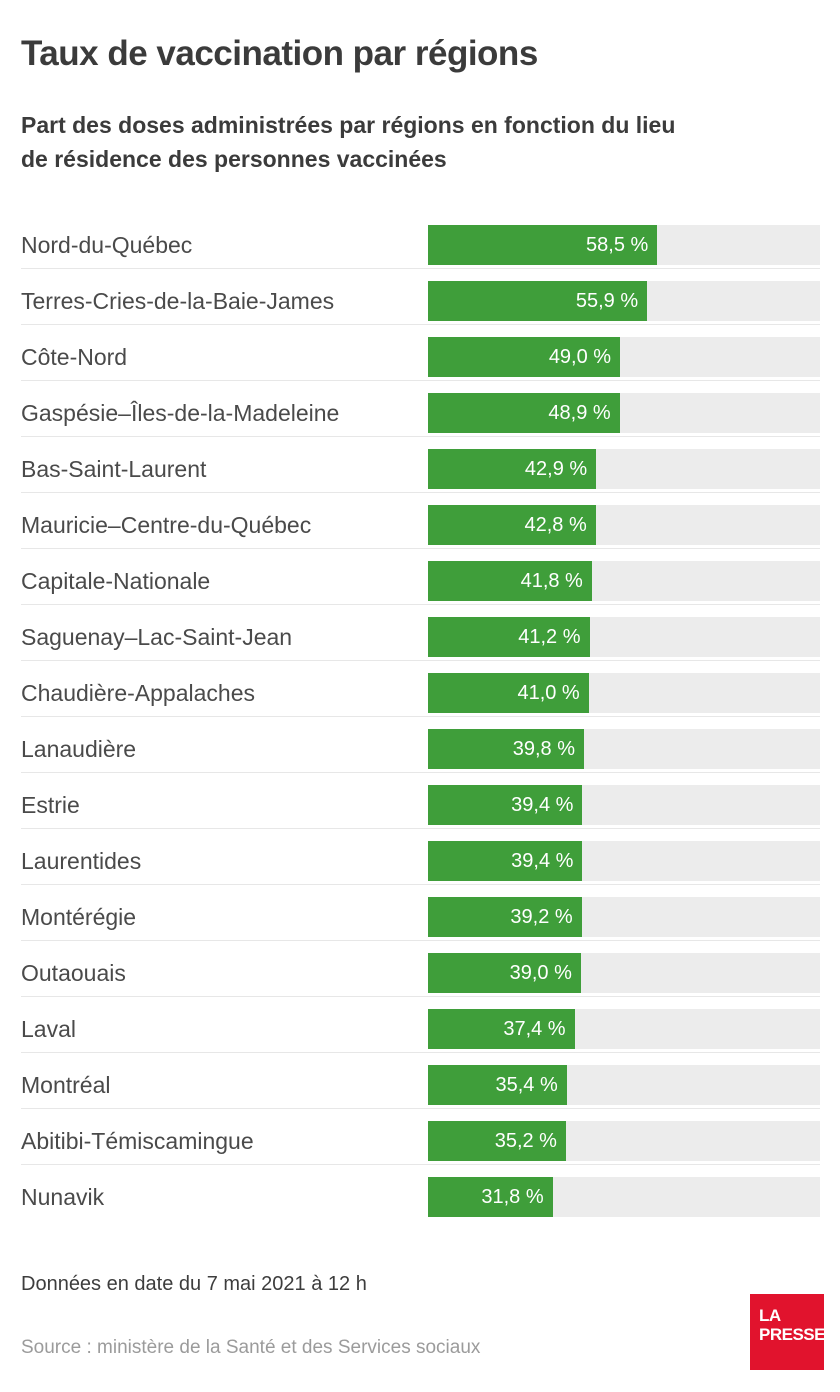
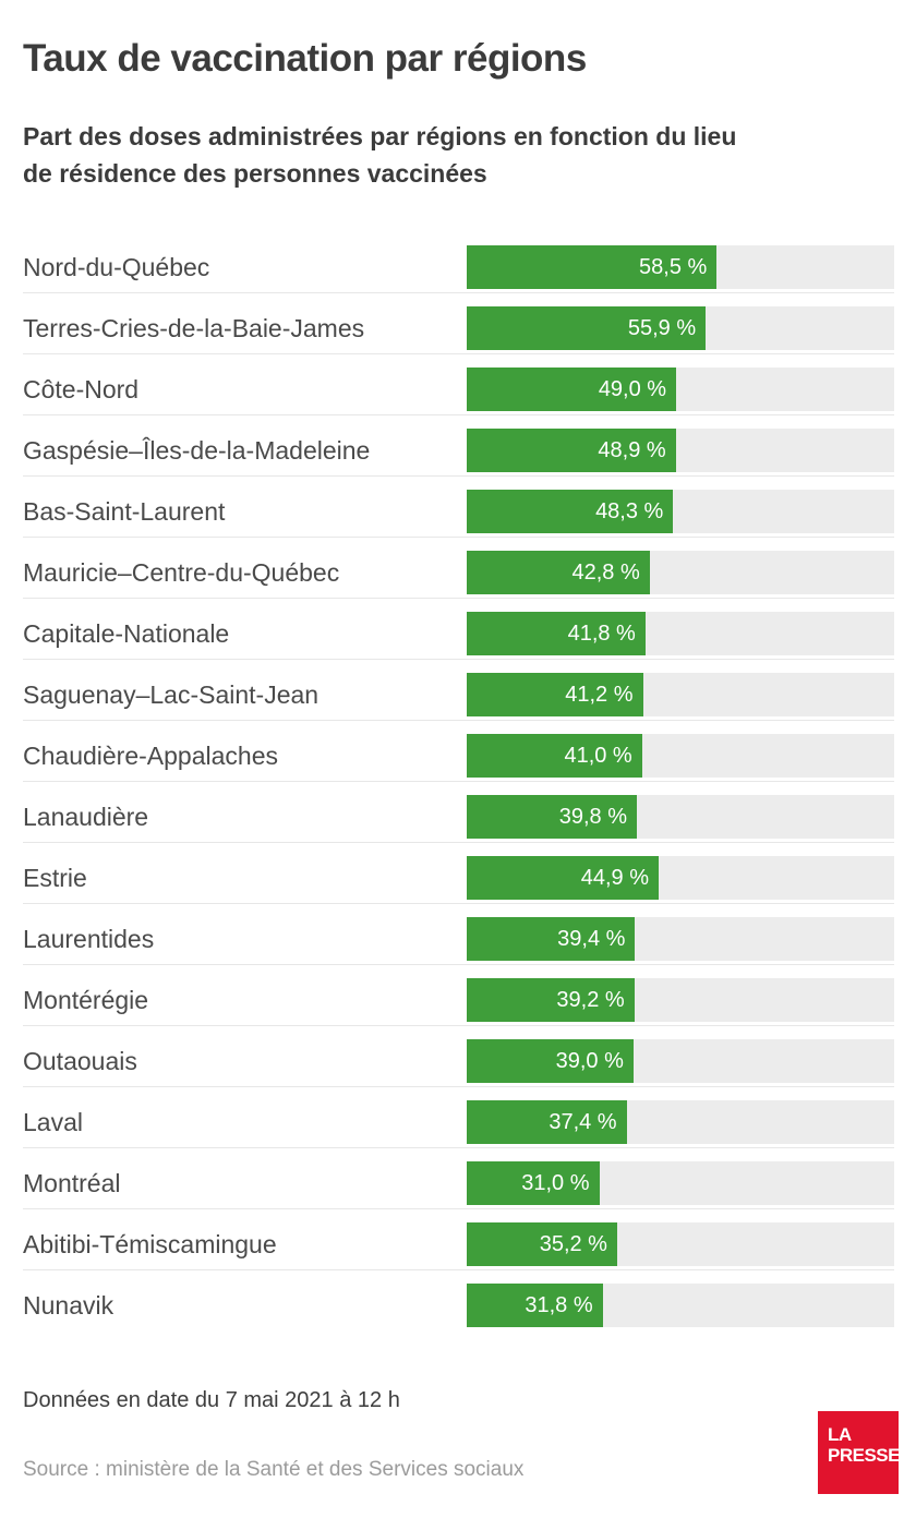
Bas-Saint-Laurent: 42,9 -> 48,3
Estrie: 39,4 -> 44,9
Montréal: 35,4 -> 31,0
